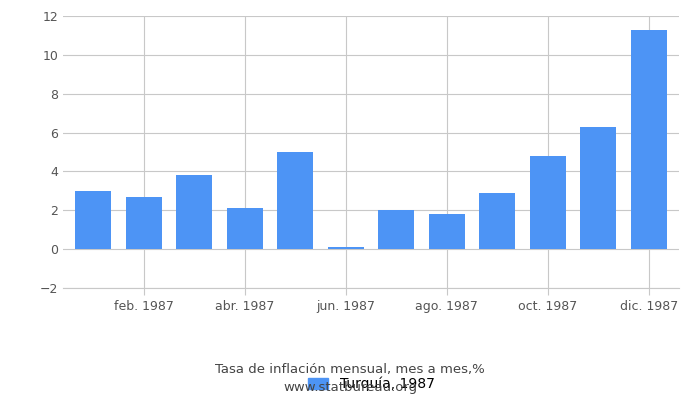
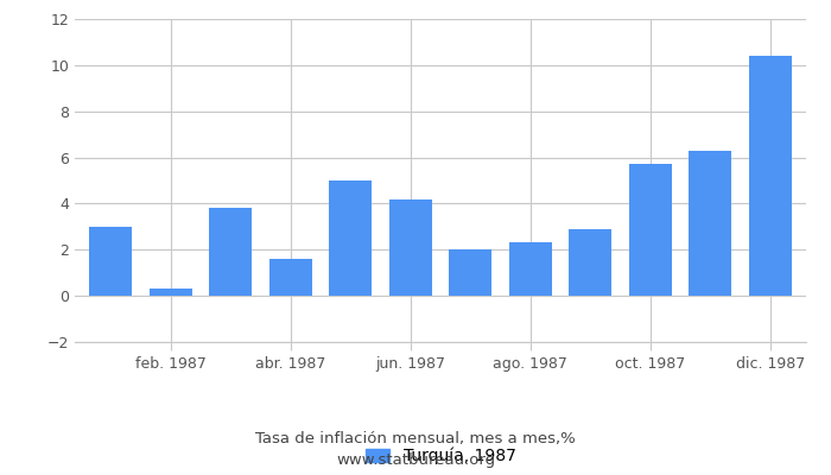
feb. 1987: 2.7 -> 0.3
abr. 1987: 2.1 -> 1.6
jun. 1987: 0.1 -> 4.2
ago. 1987: 1.8 -> 2.3
oct. 1987: 4.8 -> 5.7
dic. 1987: 11.3 -> 10.4
